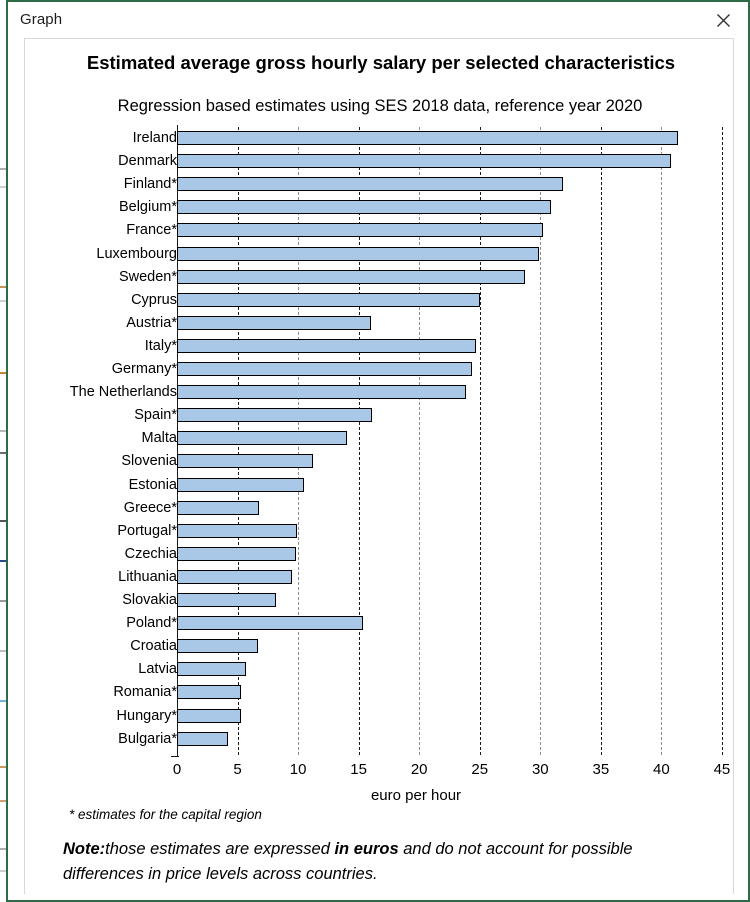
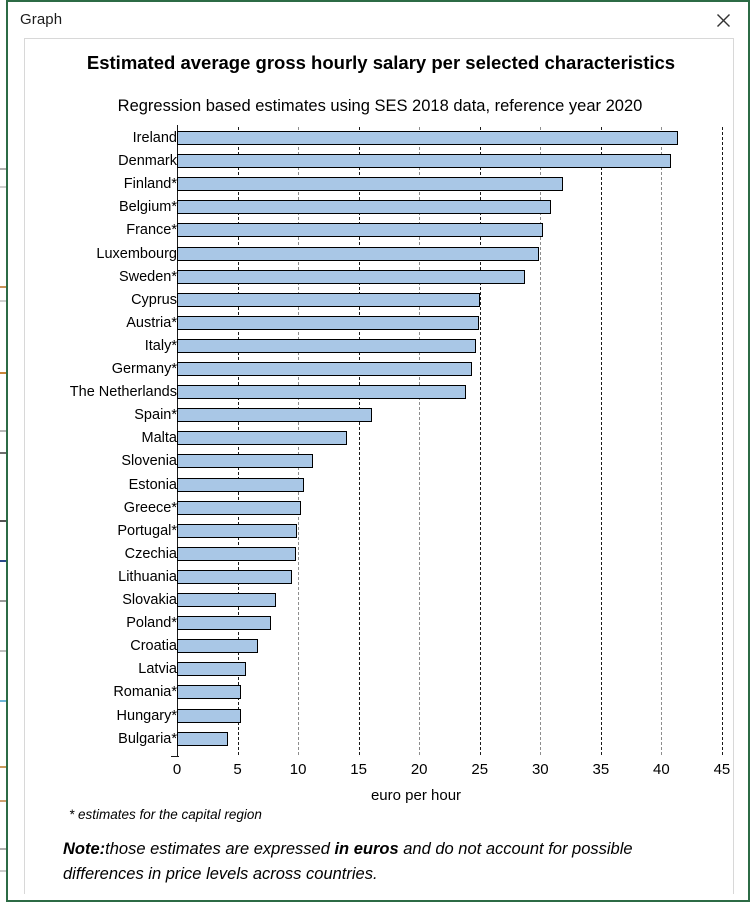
Austria*: 16.0 -> 24.9
Greece*: 6.8 -> 10.2
Poland*: 15.4 -> 7.8
